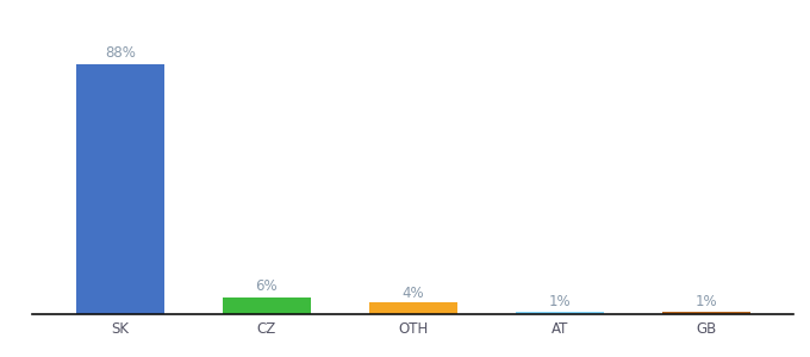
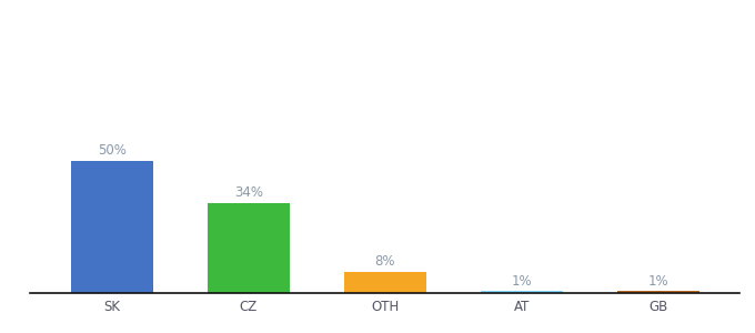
SK: 88% -> 50%
CZ: 6% -> 34%
OTH: 4% -> 8%
